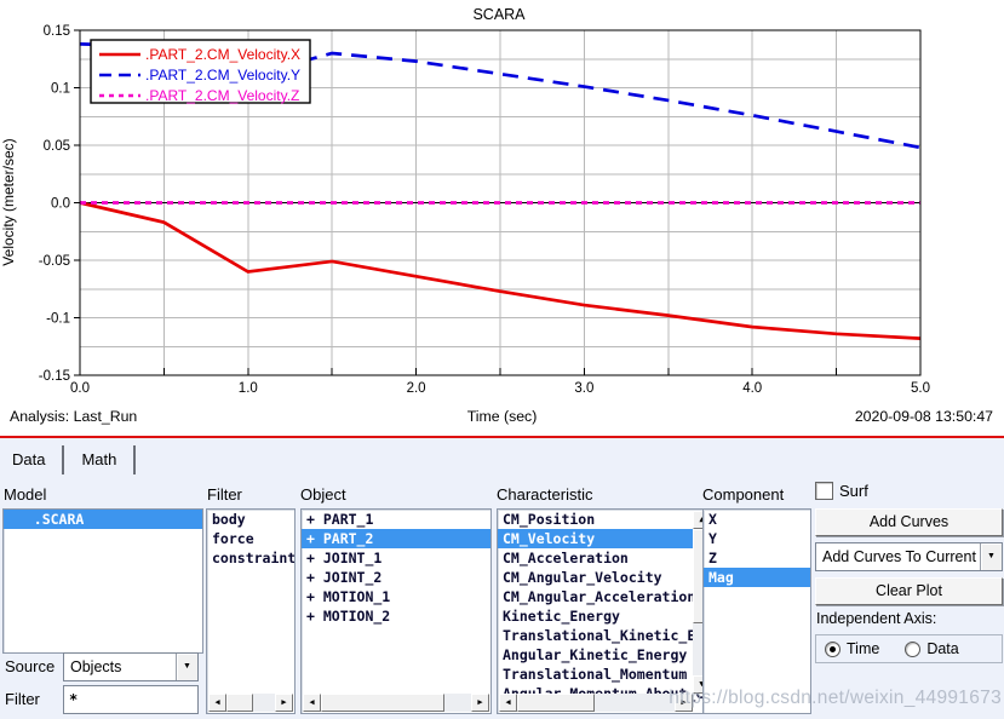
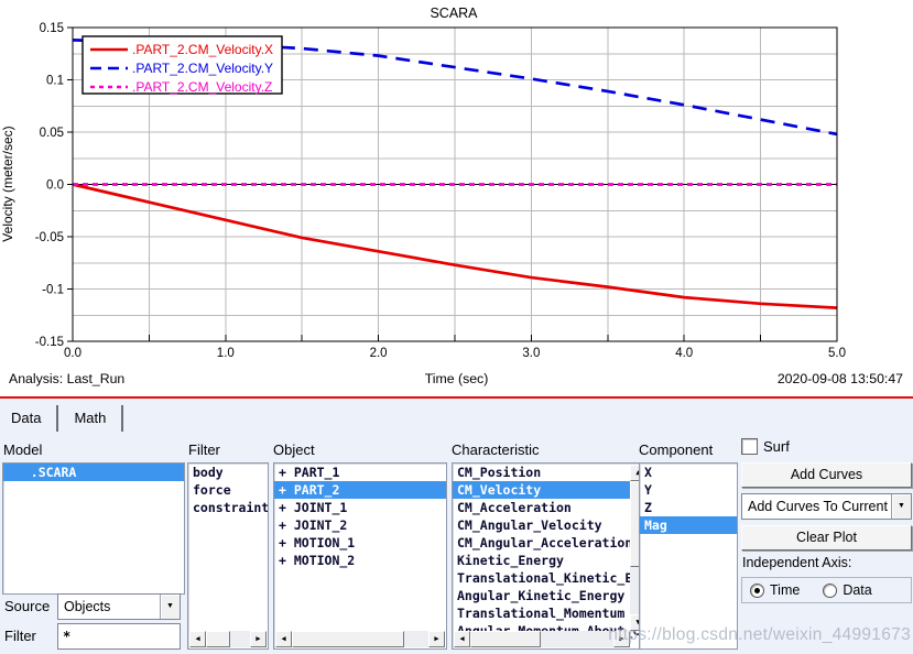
.PART_2.CM_Velocity.X/1.0: -0.06 -> -0.03
.PART_2.CM_Velocity.Y/1.0: 0.11 -> 0.13
